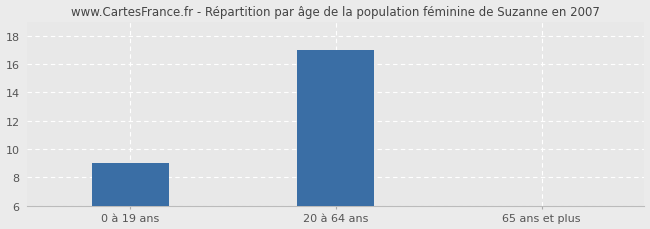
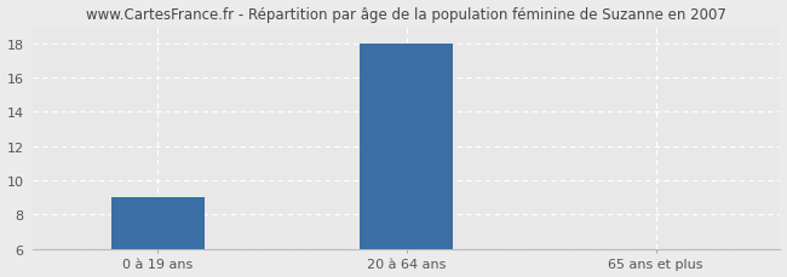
20 à 64 ans: 17 -> 18
